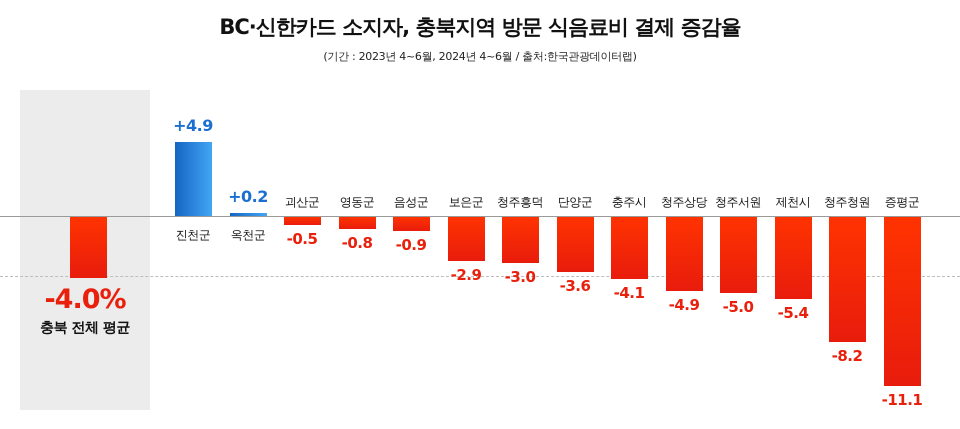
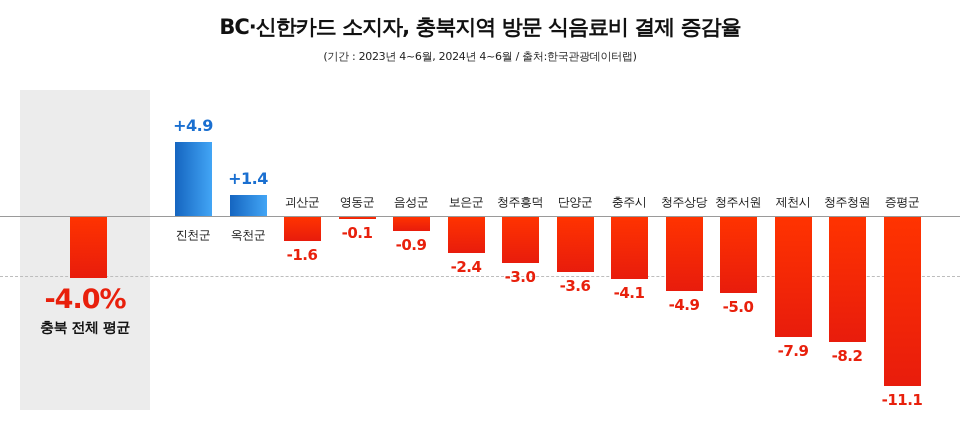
옥천군: +0.2 -> +1.4
괴산군: -0.5 -> -1.6
영동군: -0.8 -> -0.1
보은군: -2.9 -> -2.4
제천시: -5.4 -> -7.9
